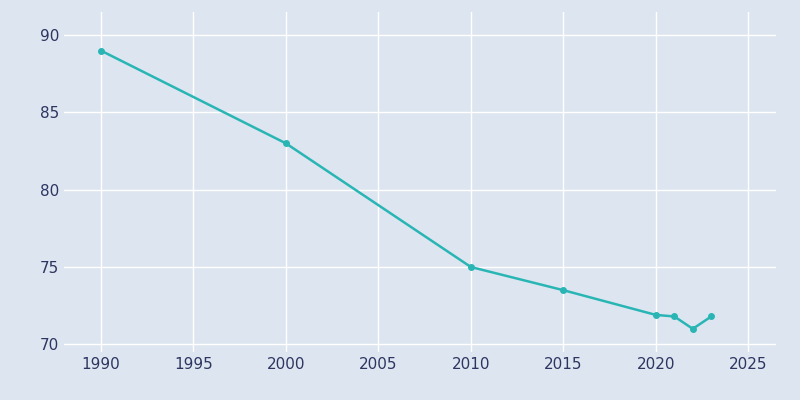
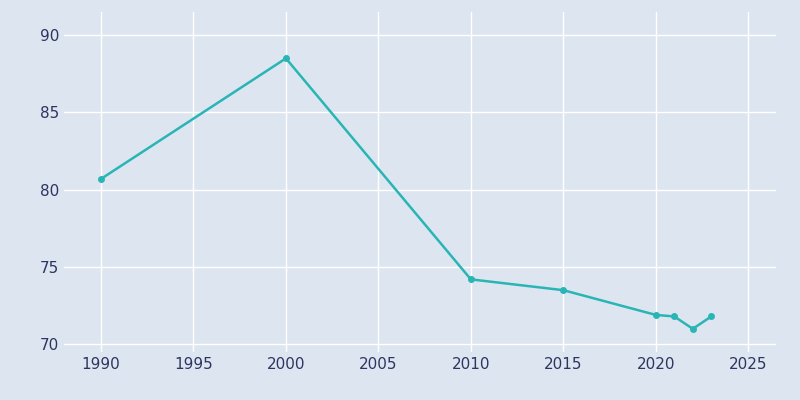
1990: 89.0 -> 80.7
2000: 83.0 -> 88.5
2010: 75.0 -> 74.2
